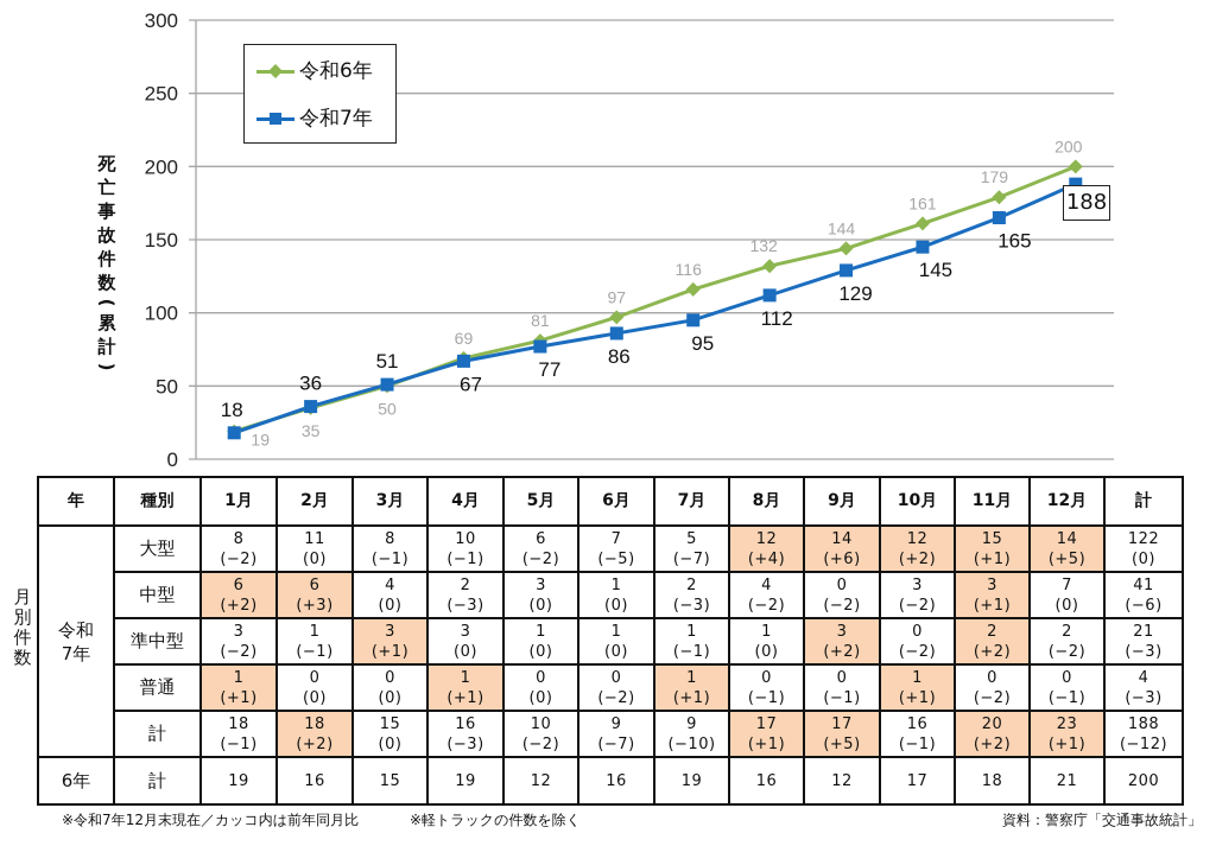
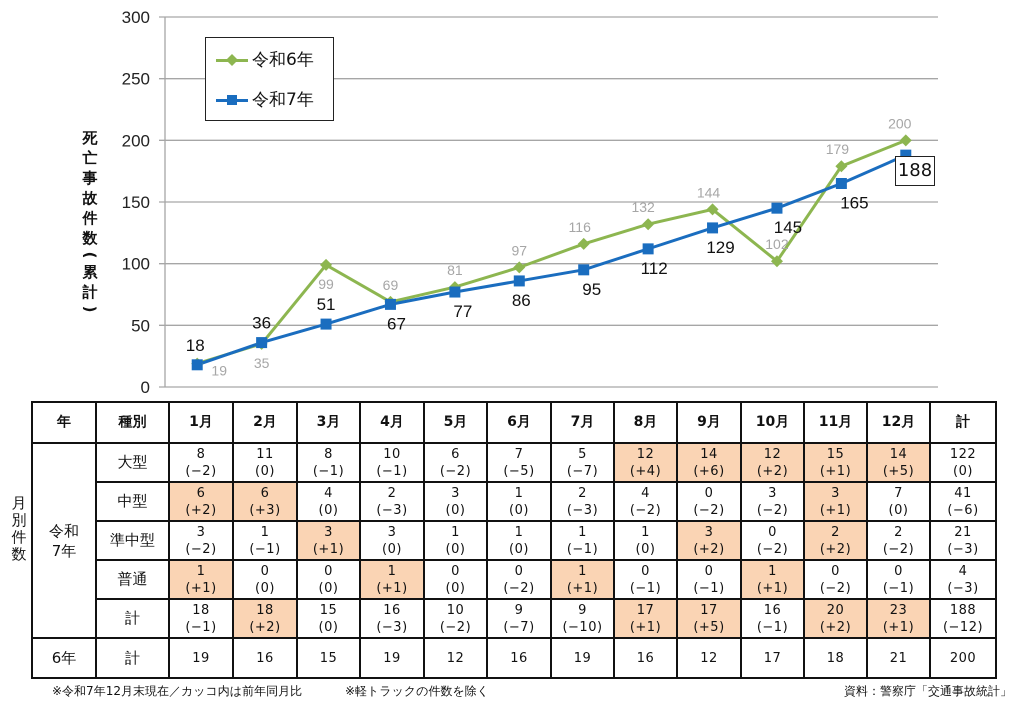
令和6年/3月: 50 -> 99
令和6年/10月: 161 -> 102
